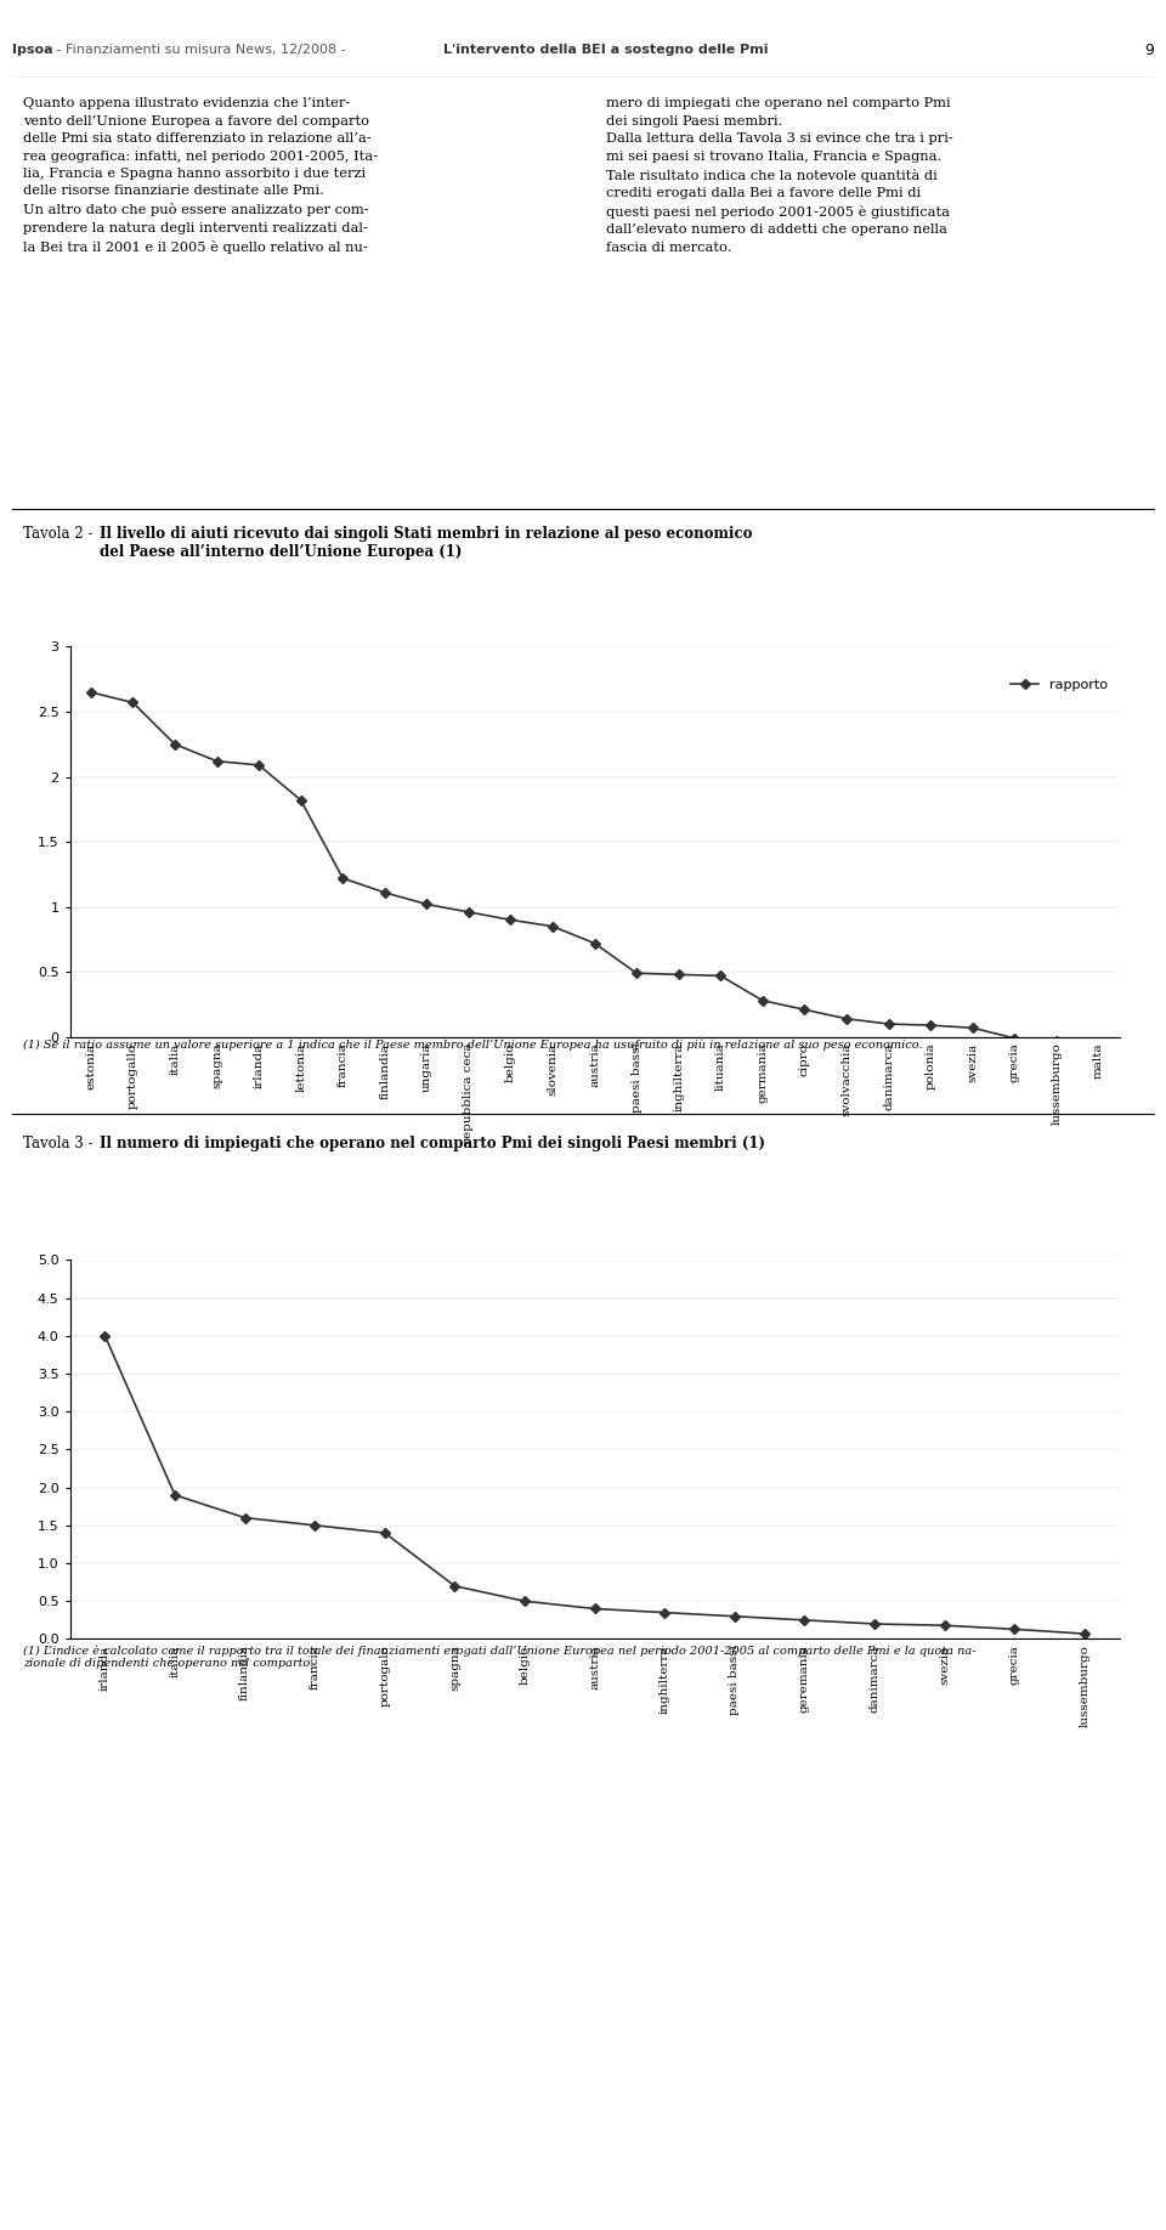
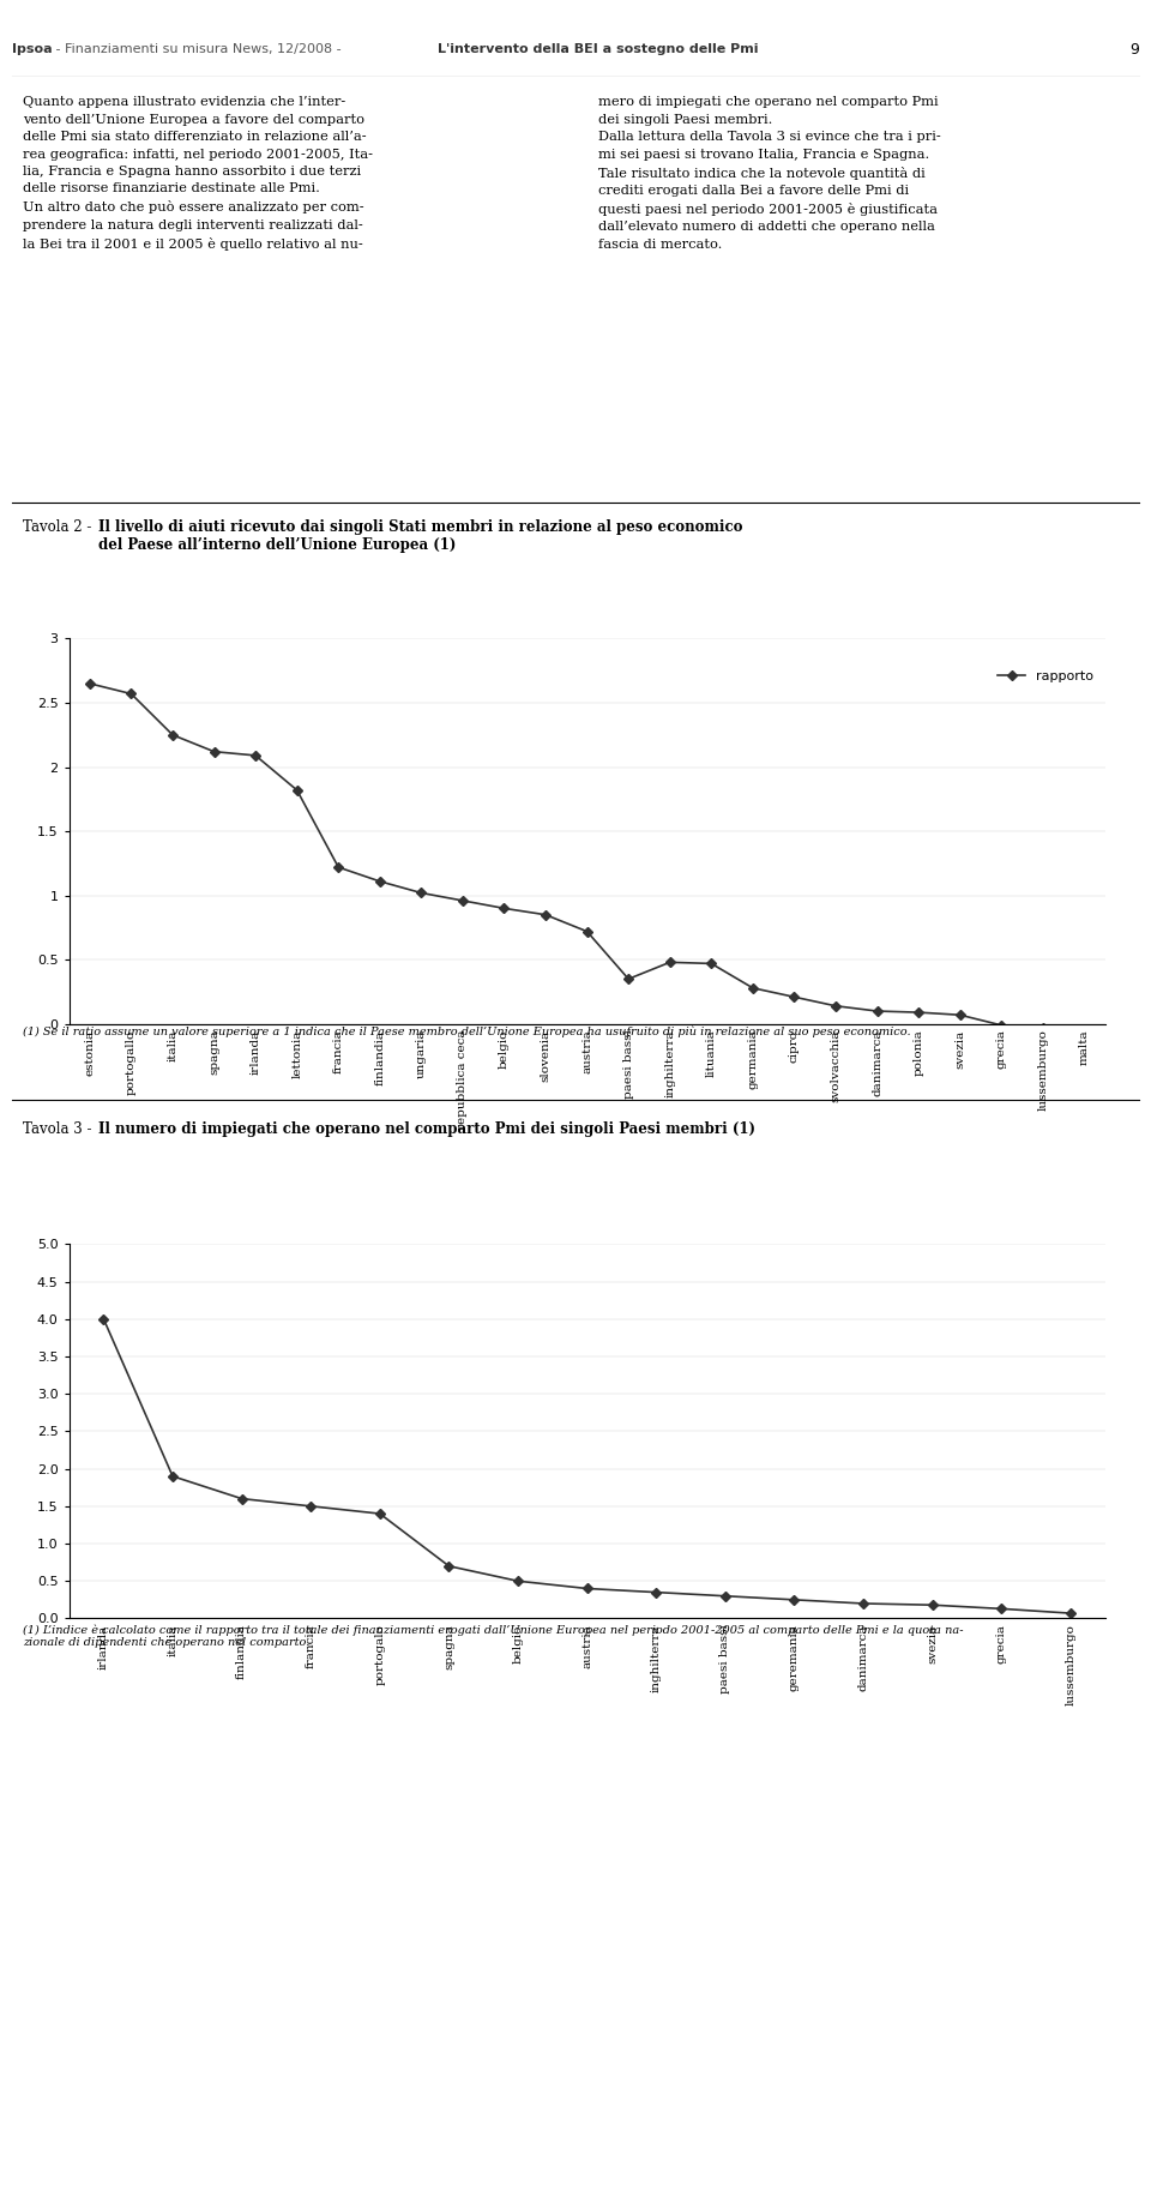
paesi bassi: 0.49 -> 0.35
